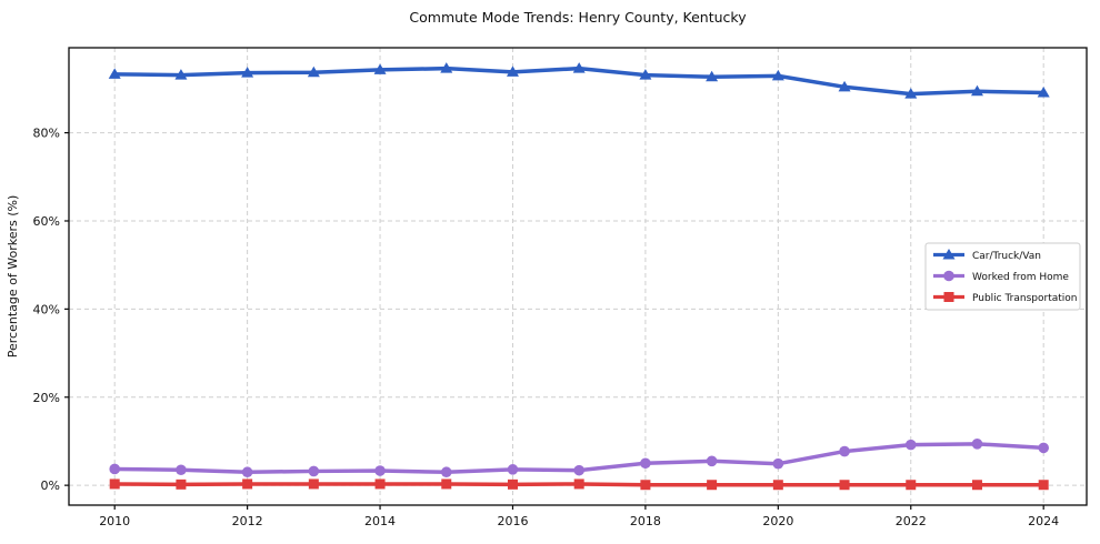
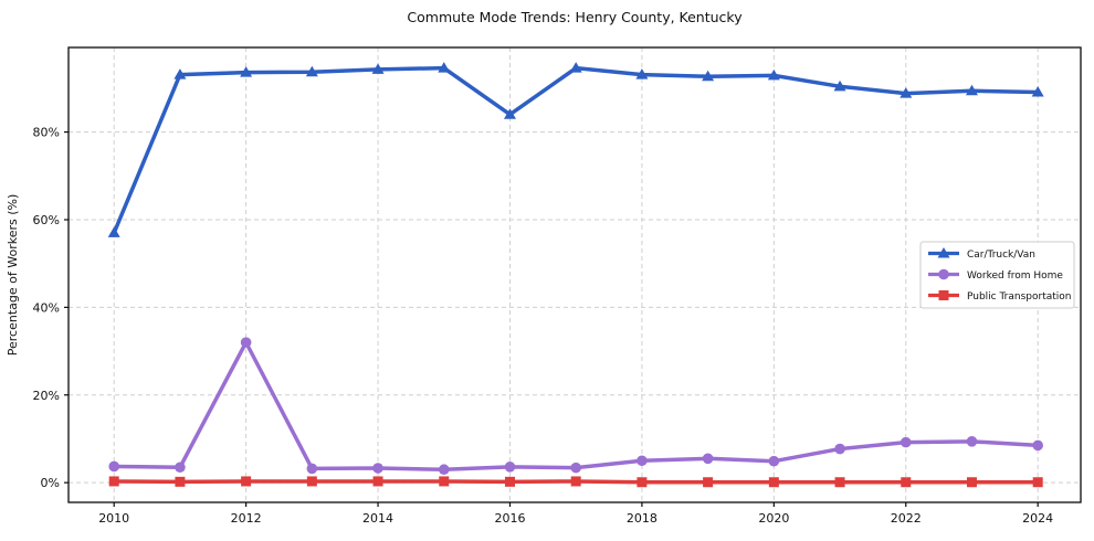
Car/Truck/Van/2010: 93% -> 57%
Worked from Home/2012: 3% -> 32%
Car/Truck/Van/2016: 94% -> 84%
